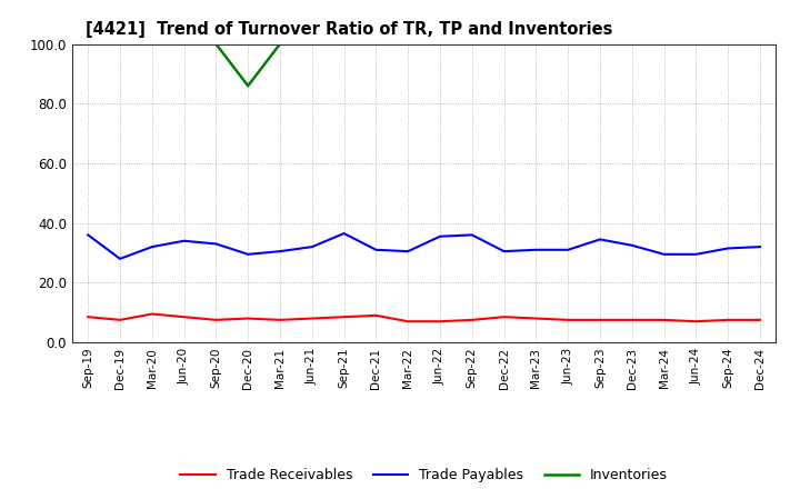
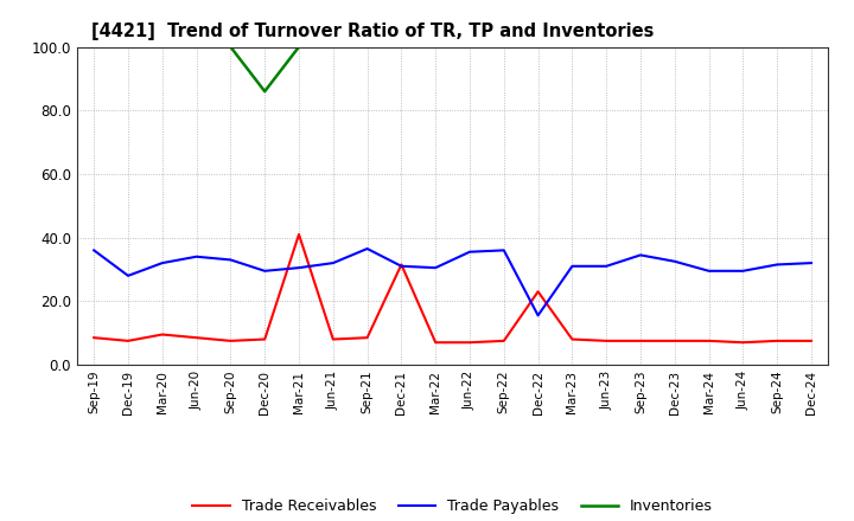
Trade Receivables/Mar-21: 7.5 -> 41.0
Trade Receivables/Dec-21: 9.0 -> 31.5
Trade Receivables/Dec-22: 8.5 -> 23.0
Trade Payables/Dec-22: 30.5 -> 15.5
